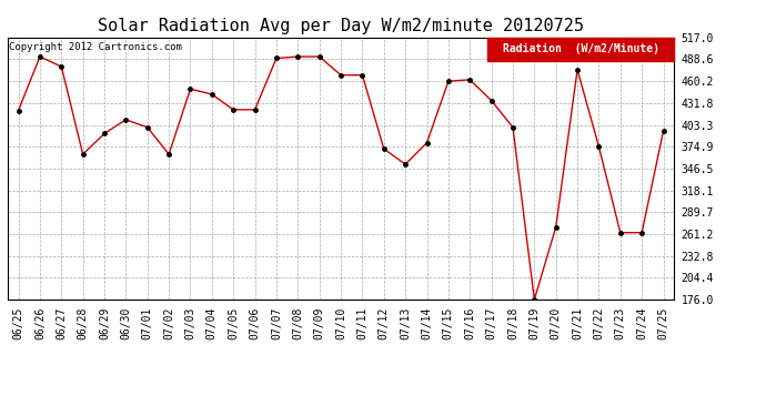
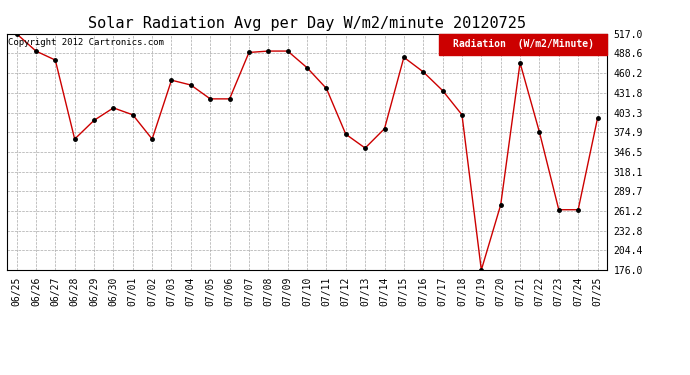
06/25: 422 -> 517
07/11: 468 -> 438
07/15: 460 -> 483
